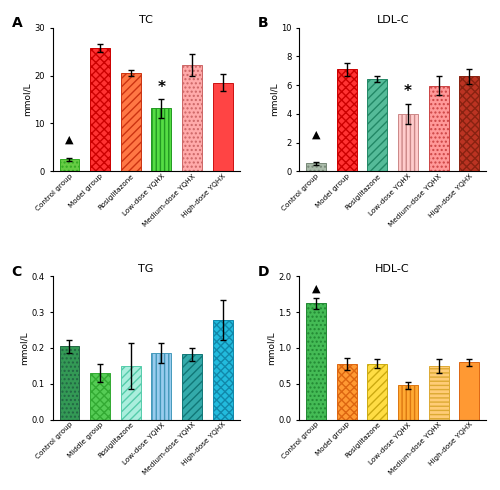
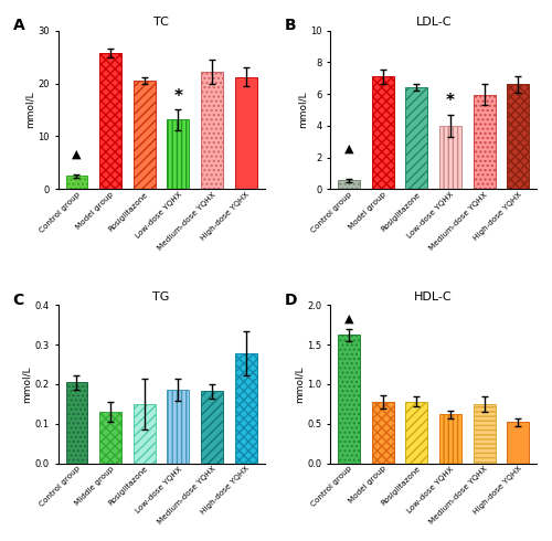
TC/High-dose YQHX: 18.5 -> 21.2
HDL-C/Low-dose YQHX: 0.48 -> 0.62
HDL-C/High-dose YQHX: 0.80 -> 0.52
